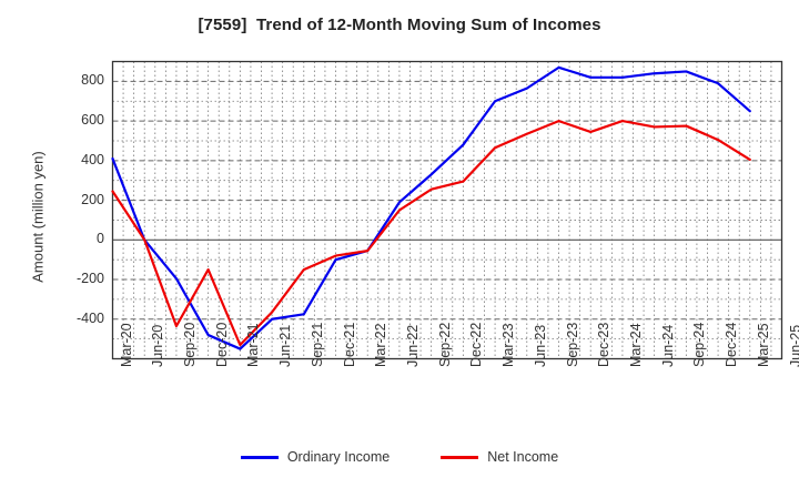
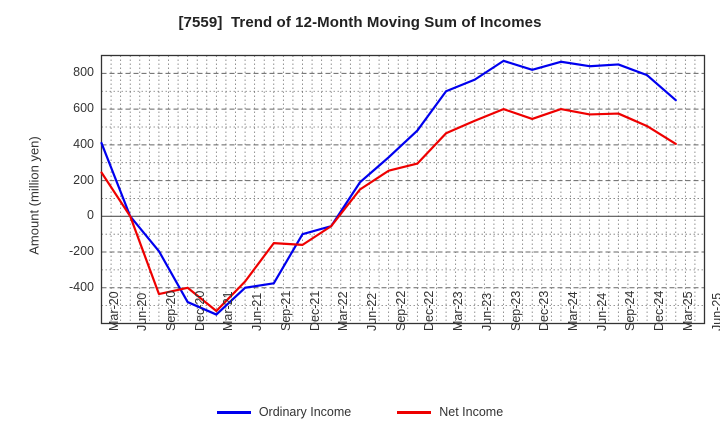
Net Income/Dec-20: -150 -> -400
Net Income/Dec-21: -80 -> -160
Ordinary Income/Mar-24: 820 -> 860
